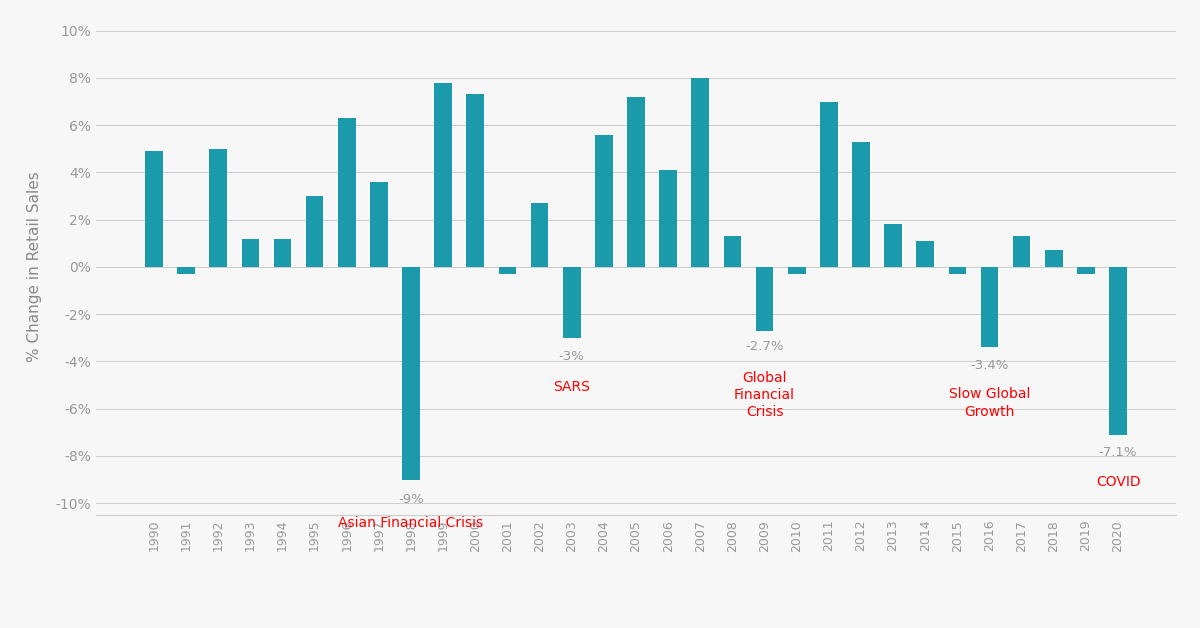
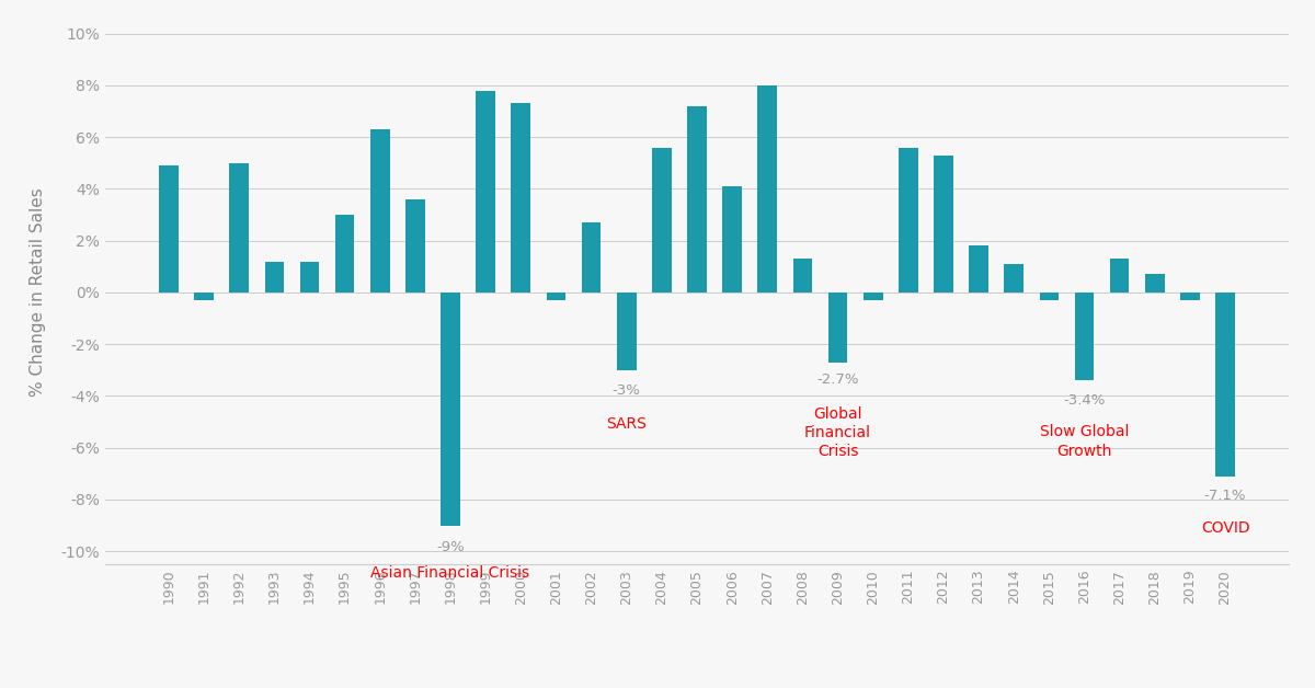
2011: 7.0% -> 5.6%
